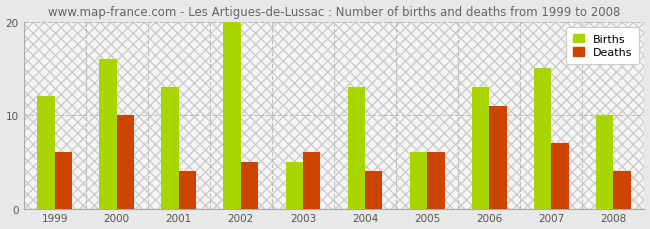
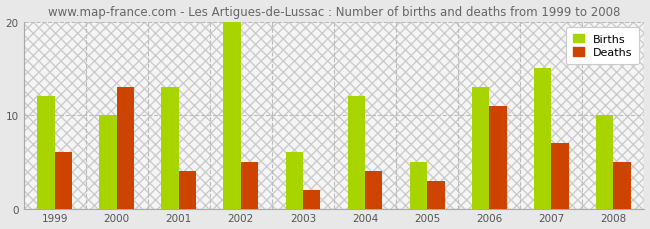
Births/2000: 16 -> 10
Deaths/2000: 10 -> 13
Births/2003: 5 -> 6
Deaths/2003: 6 -> 2
Births/2004: 13 -> 12
Births/2005: 6 -> 5
Deaths/2005: 6 -> 3
Deaths/2008: 4 -> 5
